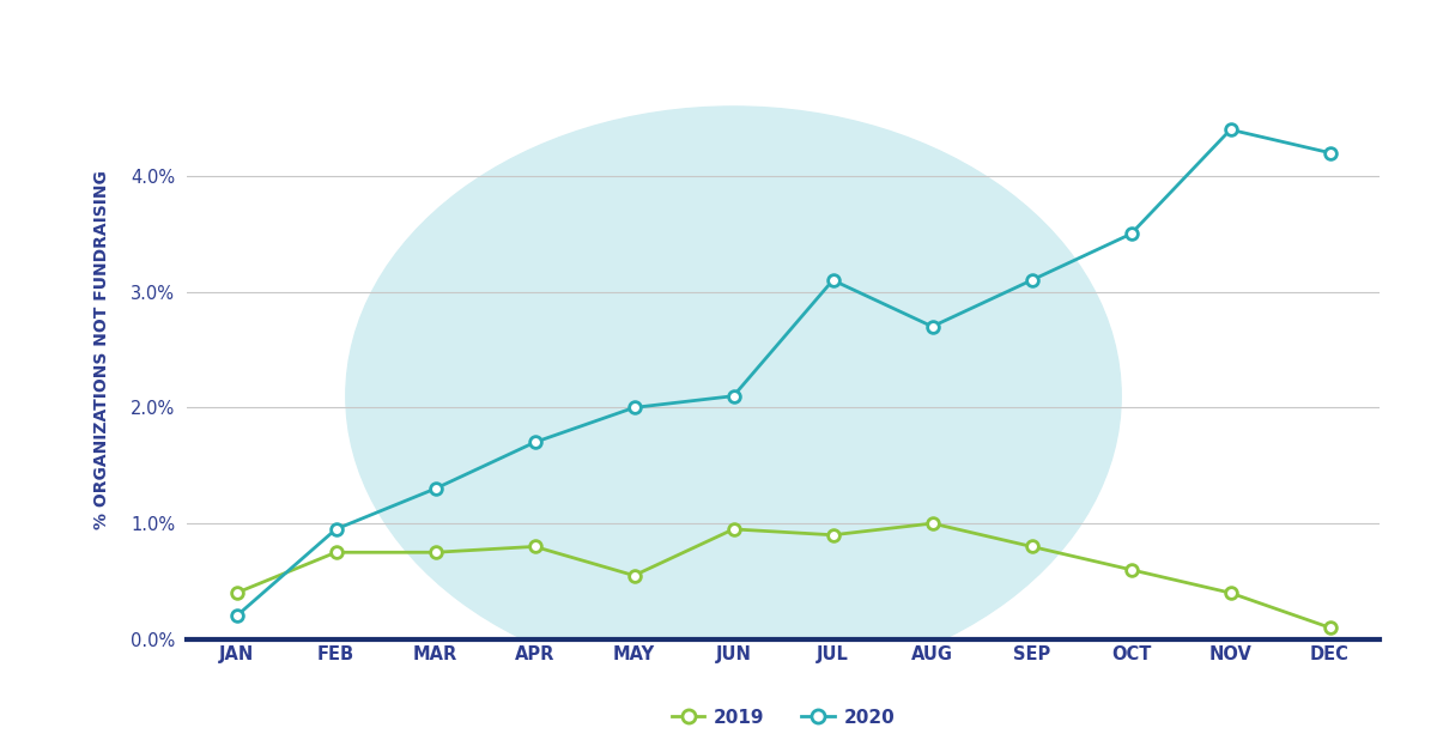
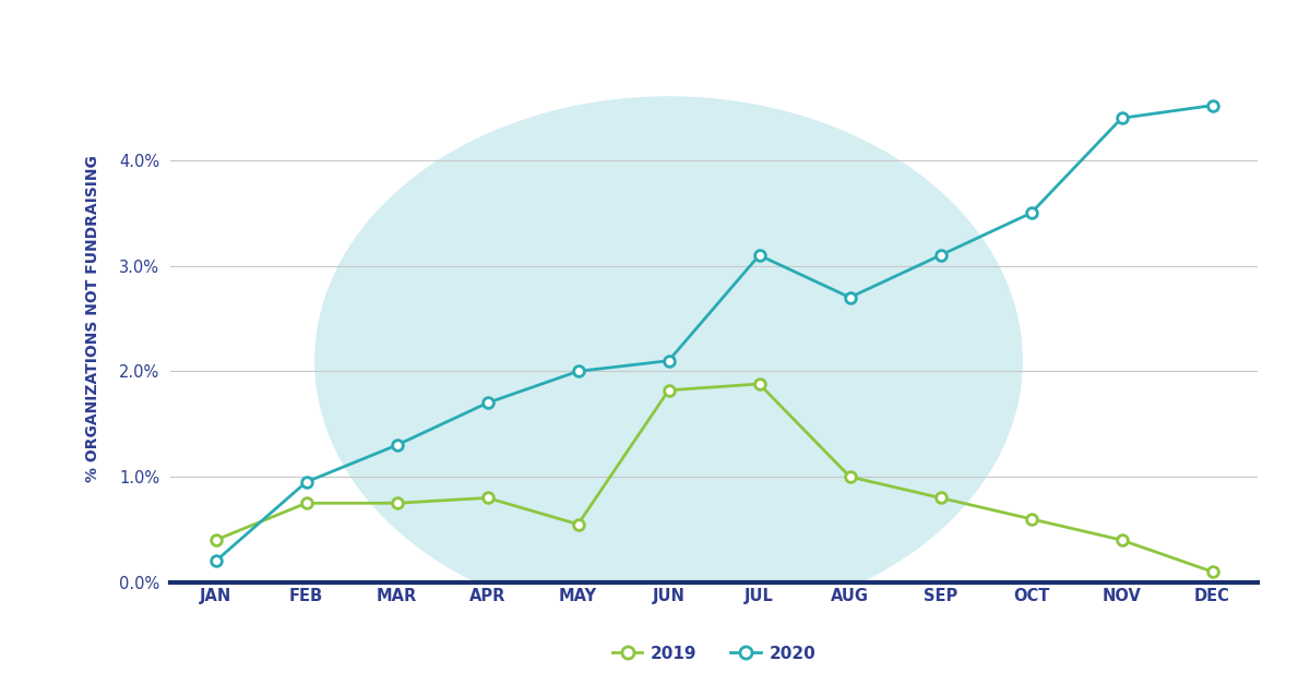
2019/JUN: 0.95% -> 1.82%
2019/JUL: 0.90% -> 1.88%
2020/DEC: 4.20% -> 4.52%
